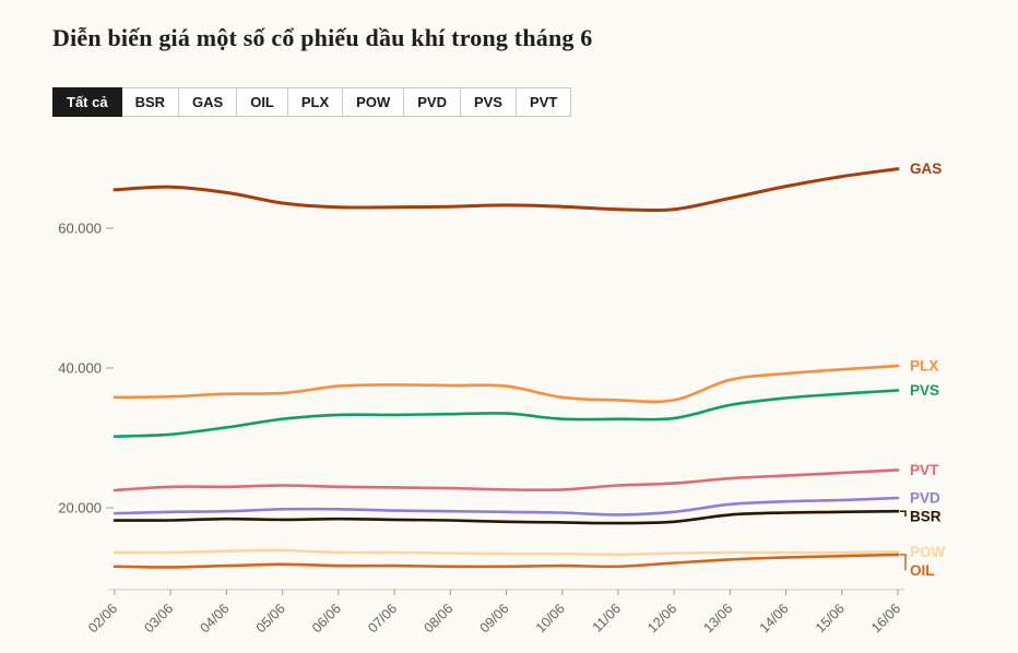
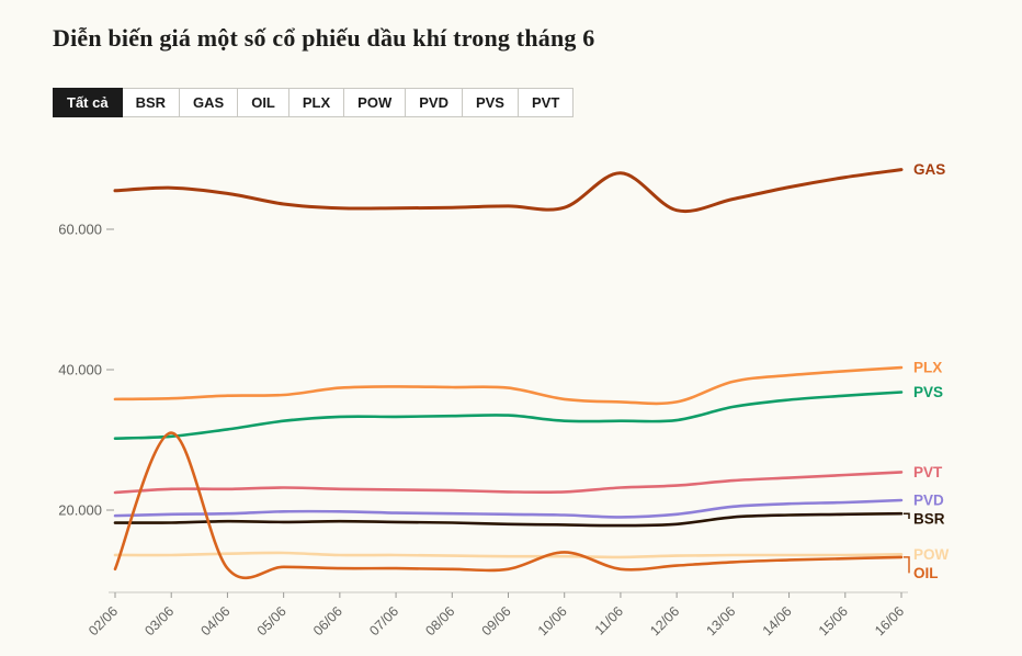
OIL/03/06: 12000 -> 31000
OIL/10/06: 12000 -> 14000
GAS/11/06: 63000 -> 68000
